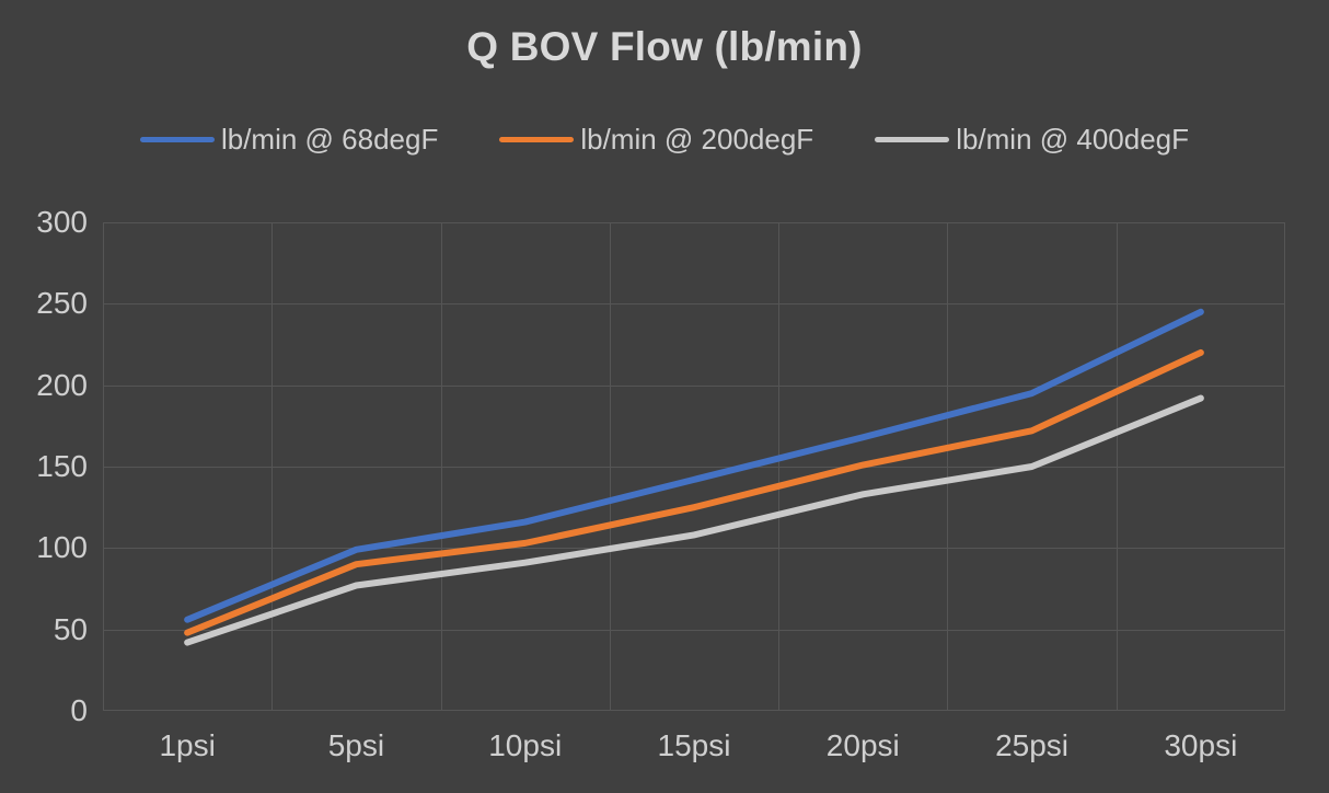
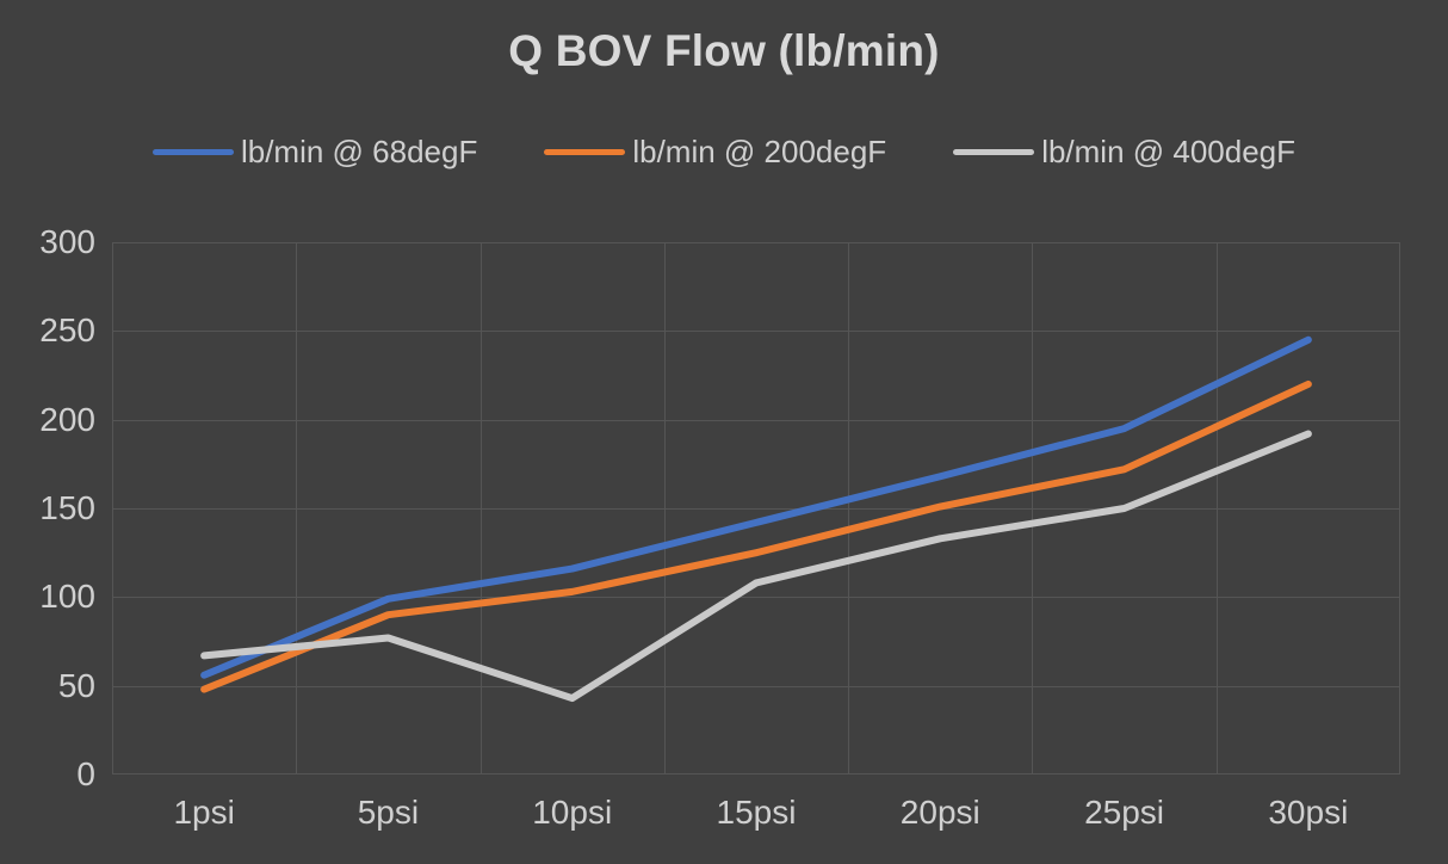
lb/min @ 400degF/1psi: 42 -> 67
lb/min @ 400degF/10psi: 91 -> 43
